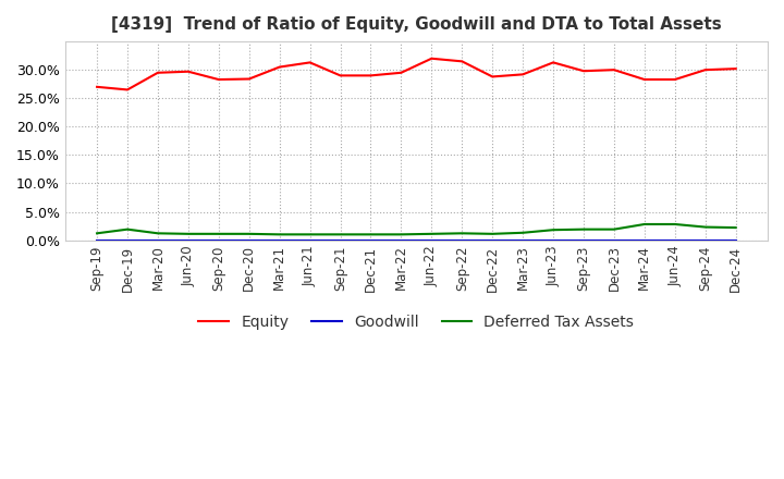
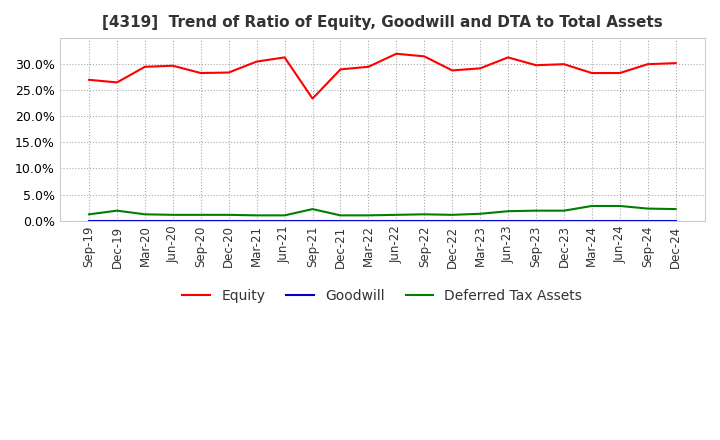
Equity/Sep-21: 29.0% -> 23.4%
Deferred Tax Assets/Sep-21: 1.0% -> 2.2%
